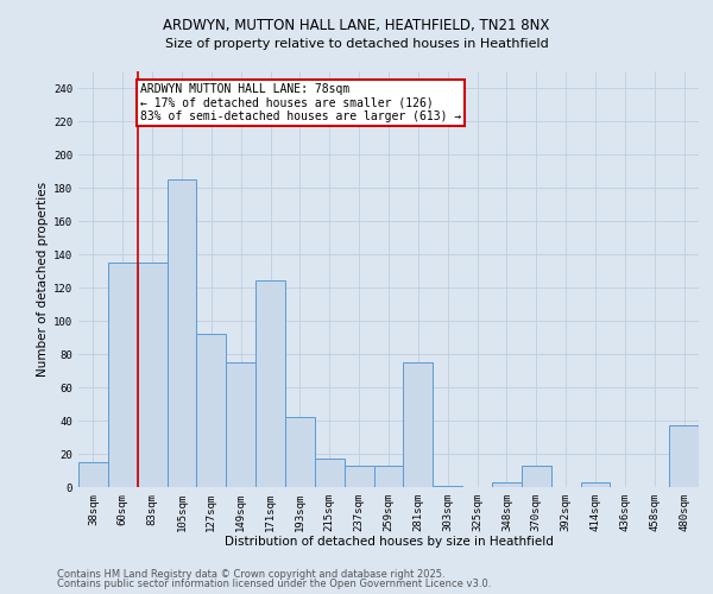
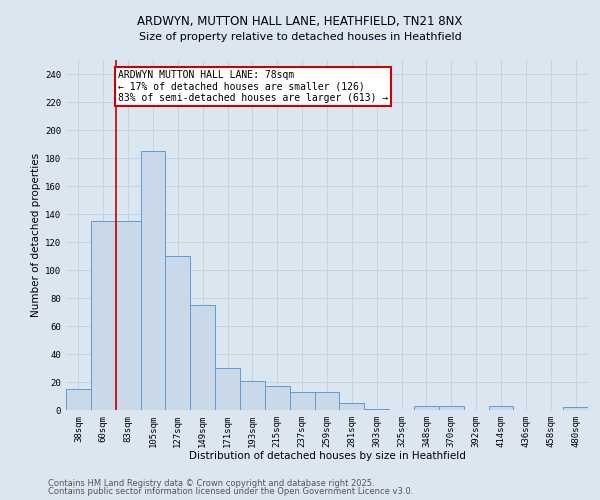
127sqm: 92 -> 110
171sqm: 124 -> 30
193sqm: 42 -> 21
281sqm: 75 -> 5
370sqm: 13 -> 3
480sqm: 37 -> 2
